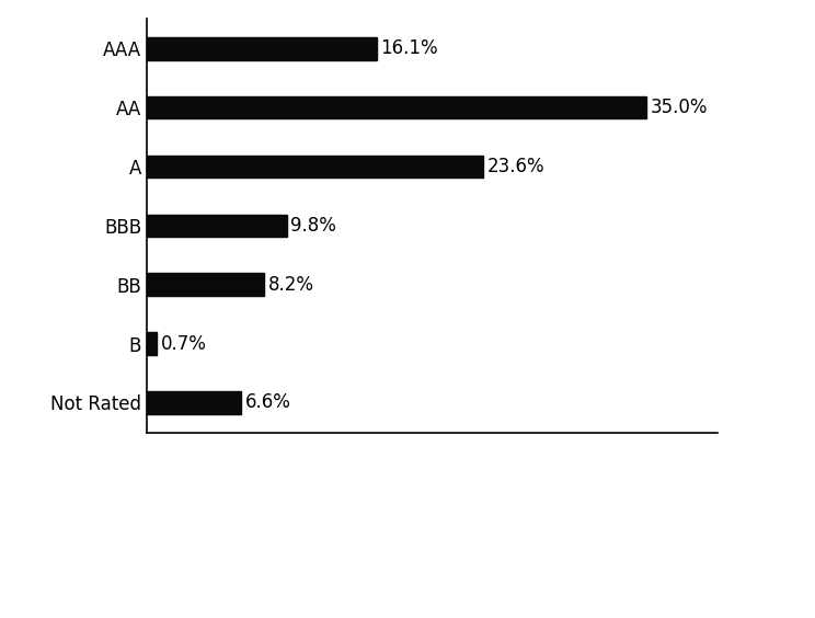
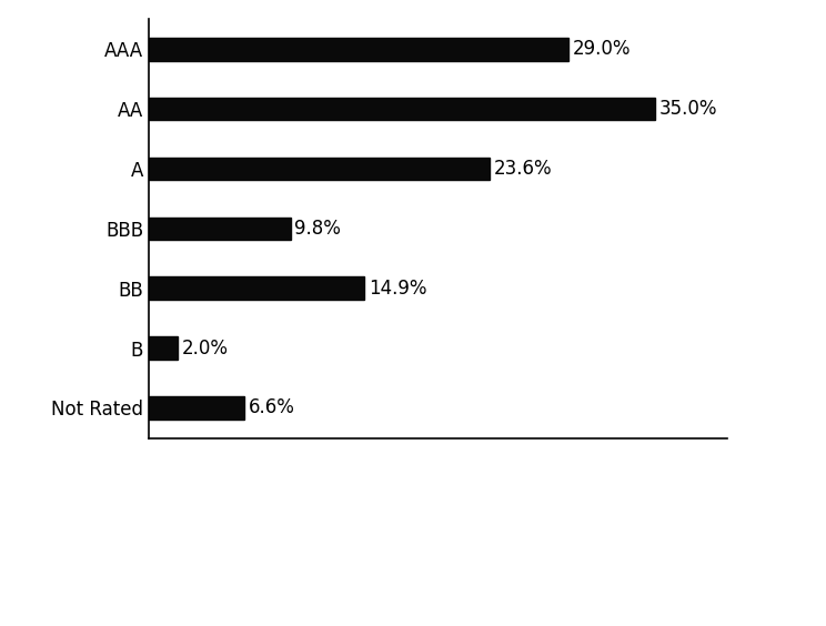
AAA: 16.1% -> 29.0%
BB: 8.2% -> 14.9%
B: 0.7% -> 2.0%
